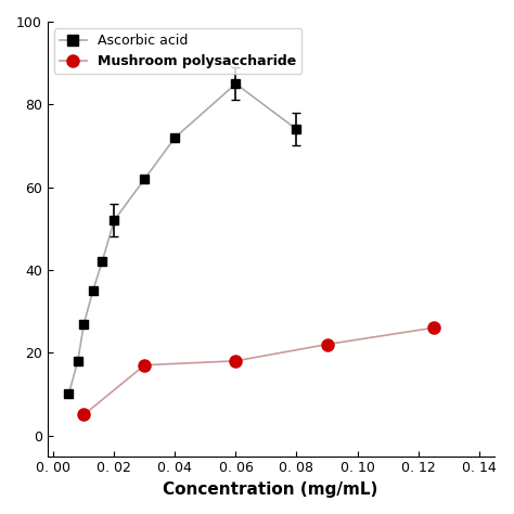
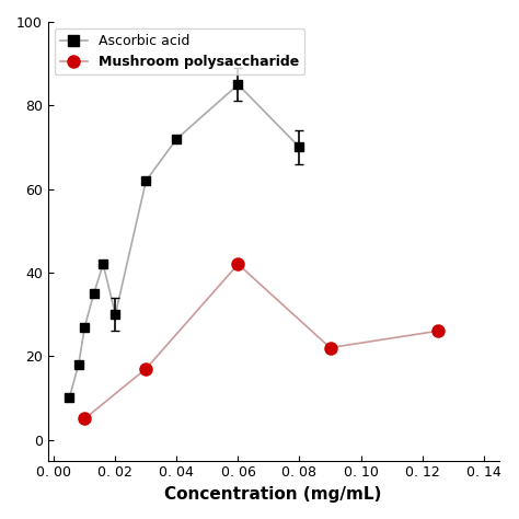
Ascorbic acid/0. 02: 52 -> 30
Mushroom polysaccharide/0. 06: 18 -> 42
Ascorbic acid/0. 08: 74 -> 70
